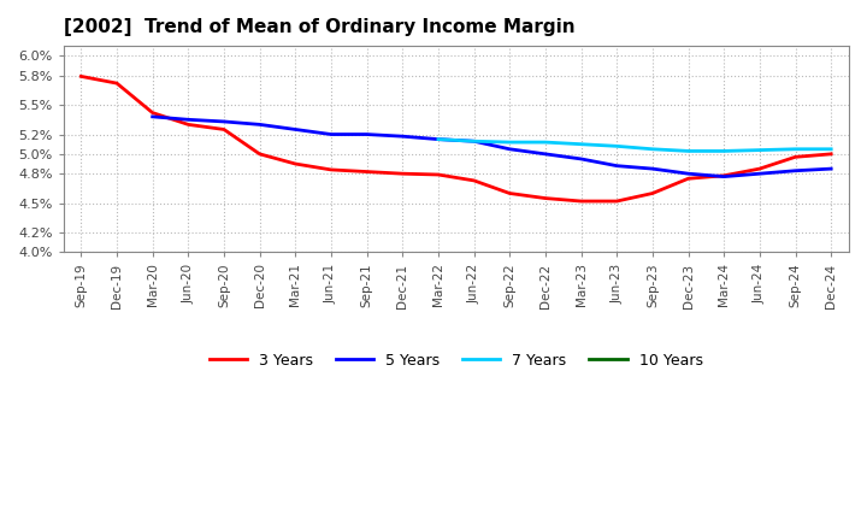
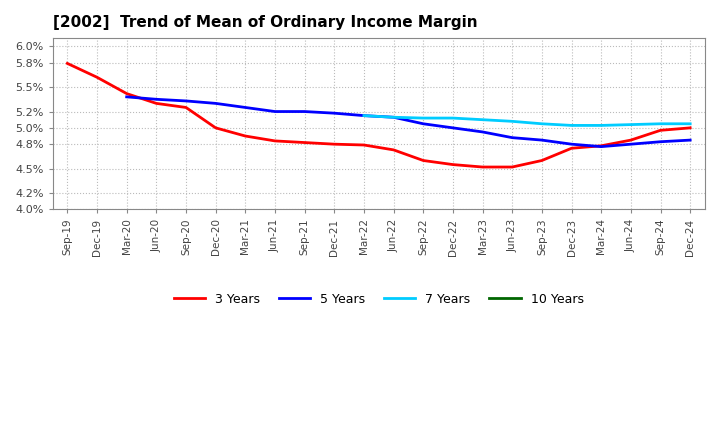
3 Years/Dec-19: 5.72% -> 5.62%
